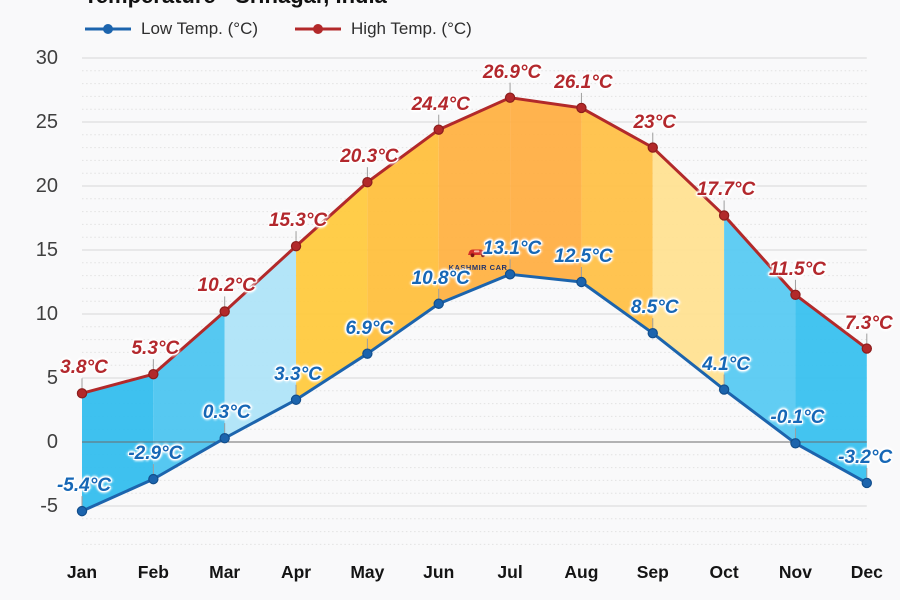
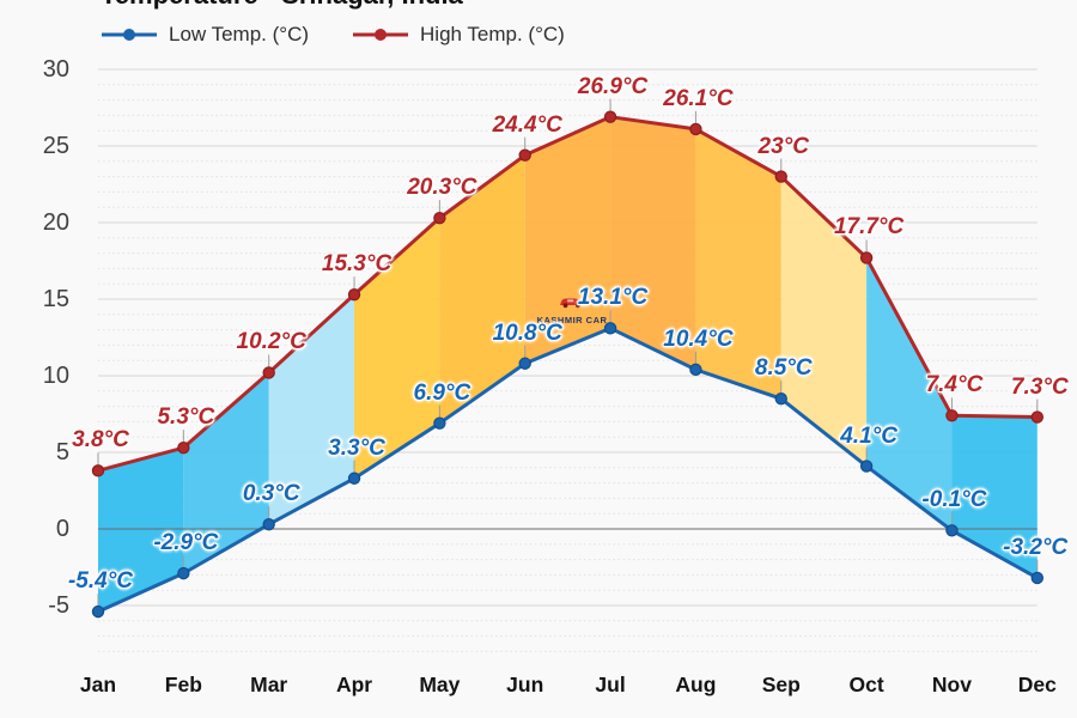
Low Temp. (°C)/Aug: 12.5°C -> 10.4°C
High Temp. (°C)/Nov: 11.5°C -> 7.4°C
